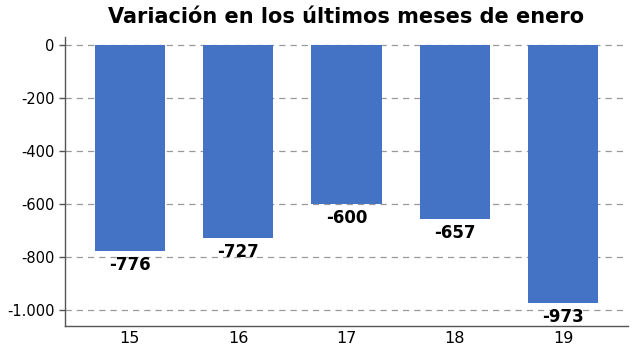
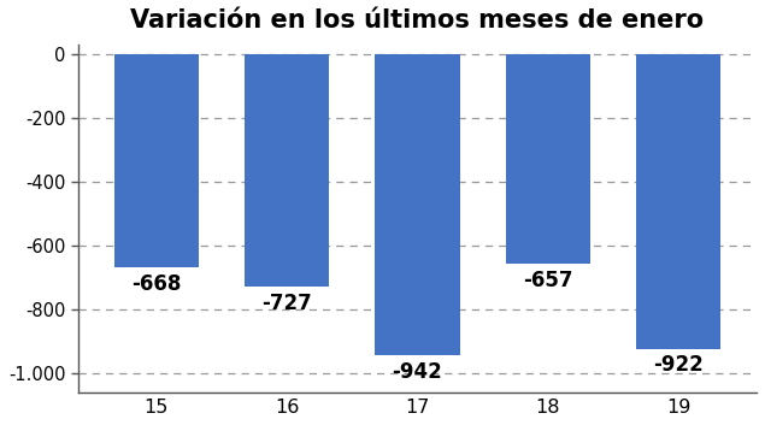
15: -776 -> -668
17: -600 -> -942
19: -973 -> -922
